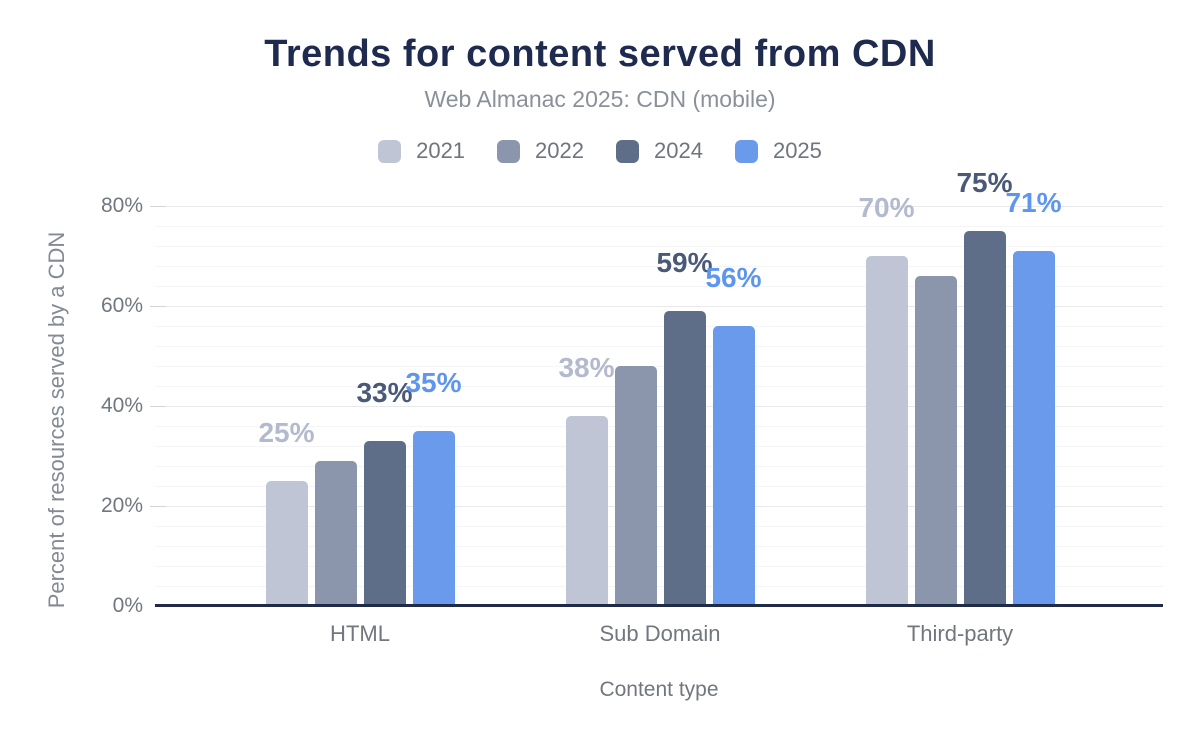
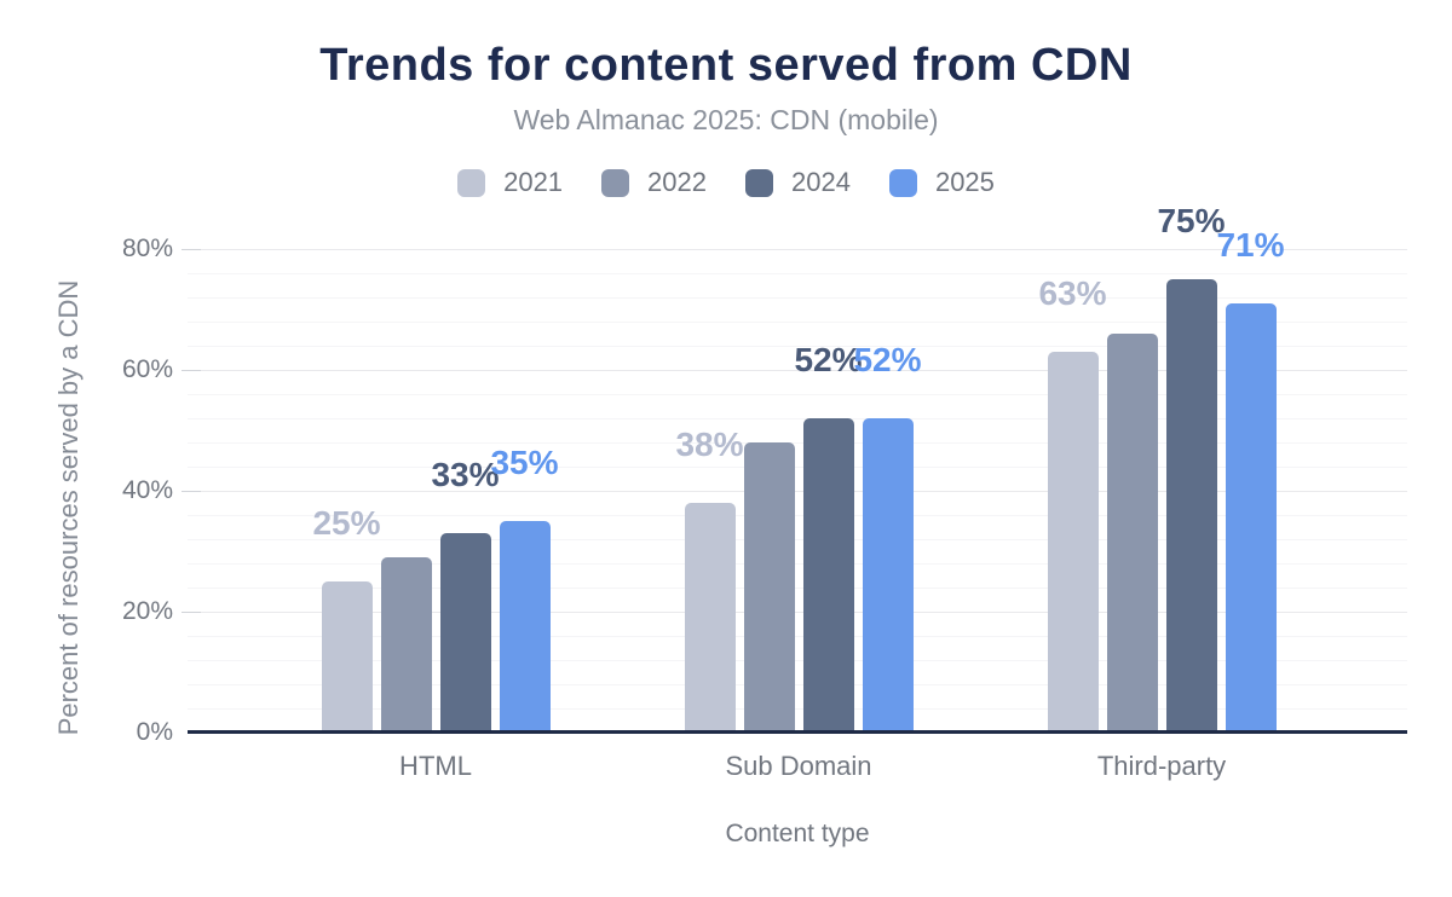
2024/Sub Domain: 59% -> 52%
2025/Sub Domain: 56% -> 52%
2021/Third-party: 70% -> 63%
